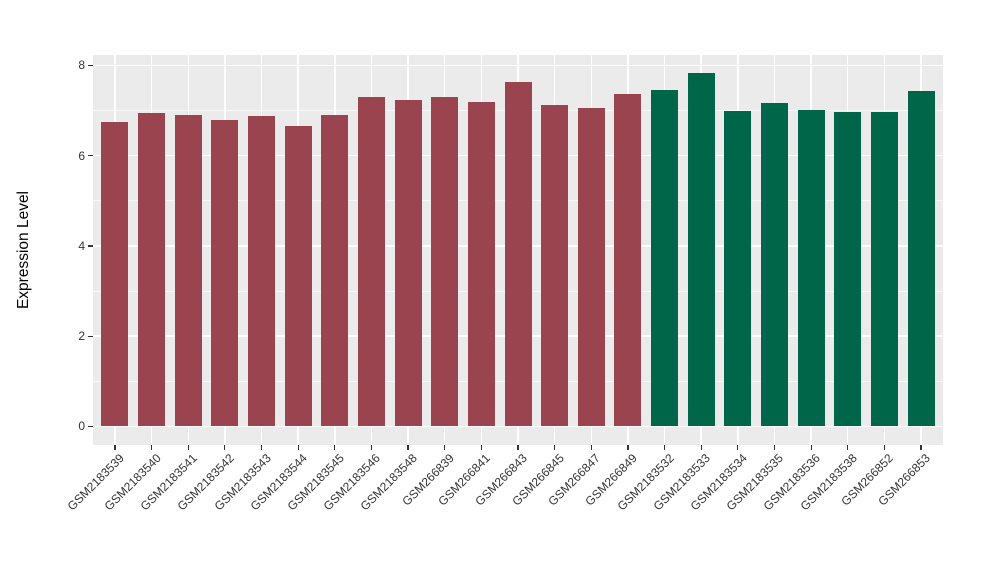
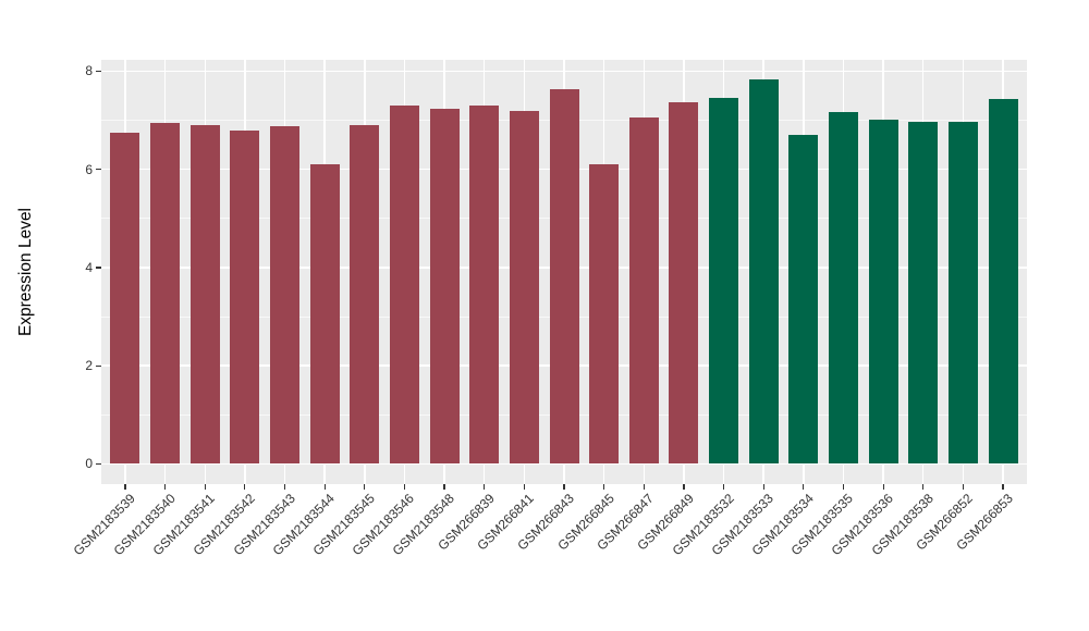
GSM2183544: 6.7 -> 6.1
GSM266845: 7.1 -> 6.1
GSM2183534: 7.0 -> 6.7
